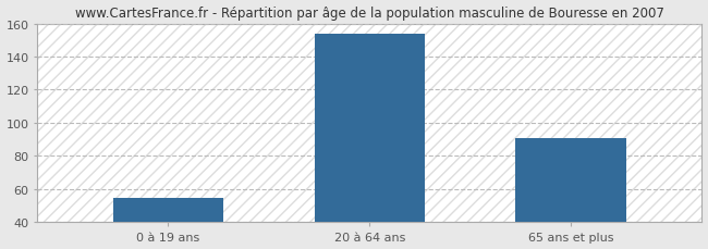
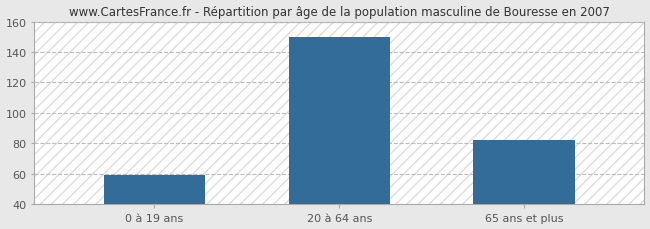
0 à 19 ans: 55 -> 59
20 à 64 ans: 154 -> 150
65 ans et plus: 91 -> 82
